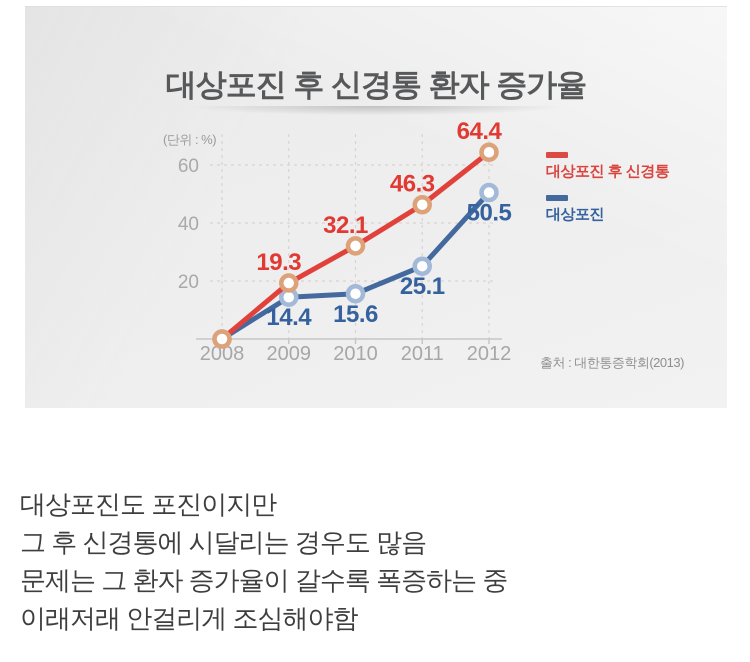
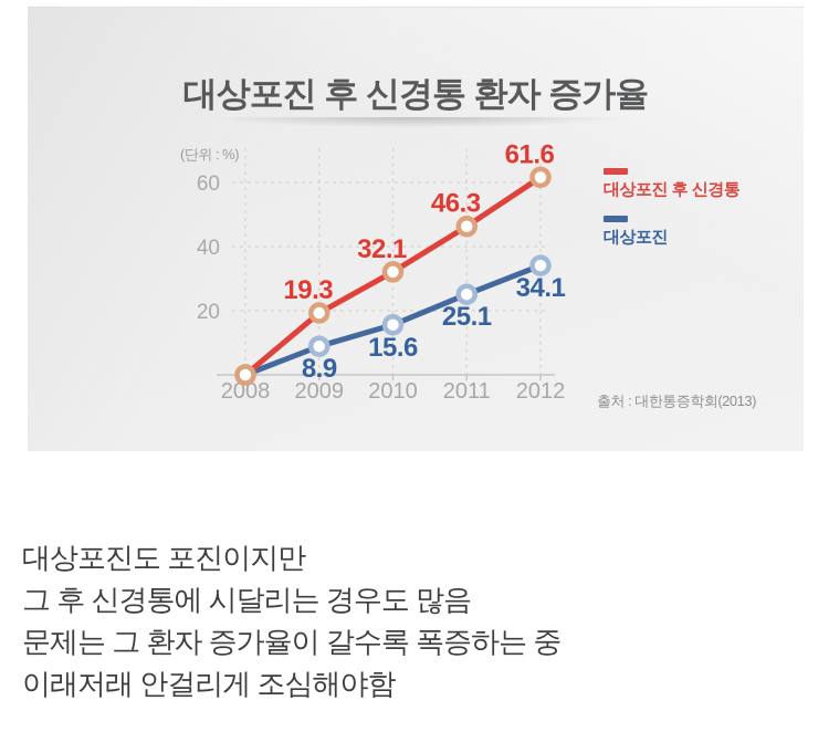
대상포진/2009: 14.4 -> 8.9
대상포진 후 신경통/2012: 64.4 -> 61.6
대상포진/2012: 50.5 -> 34.1
